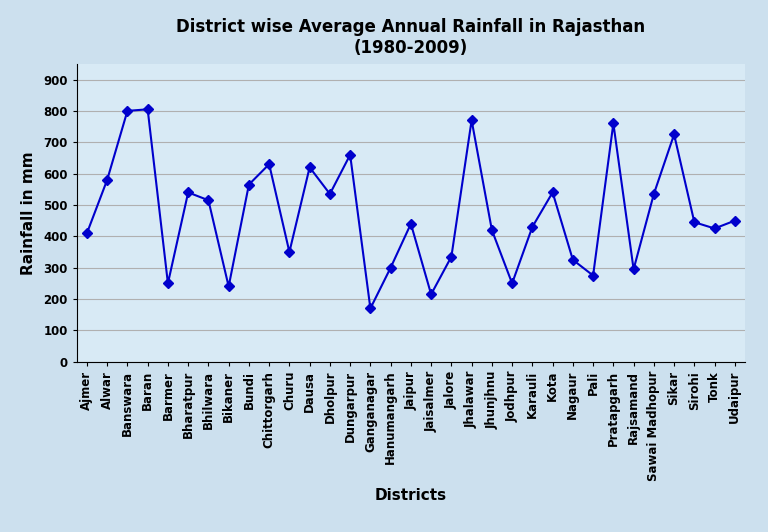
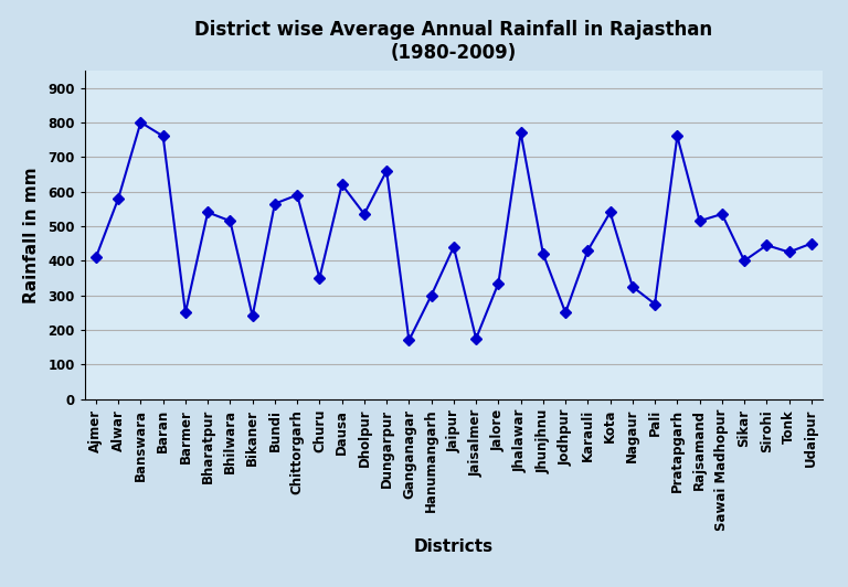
Baran: 805 -> 760
Chittorgarh: 630 -> 590
Jaisalmer: 215 -> 175
Rajsamand: 295 -> 515
Sikar: 725 -> 400
